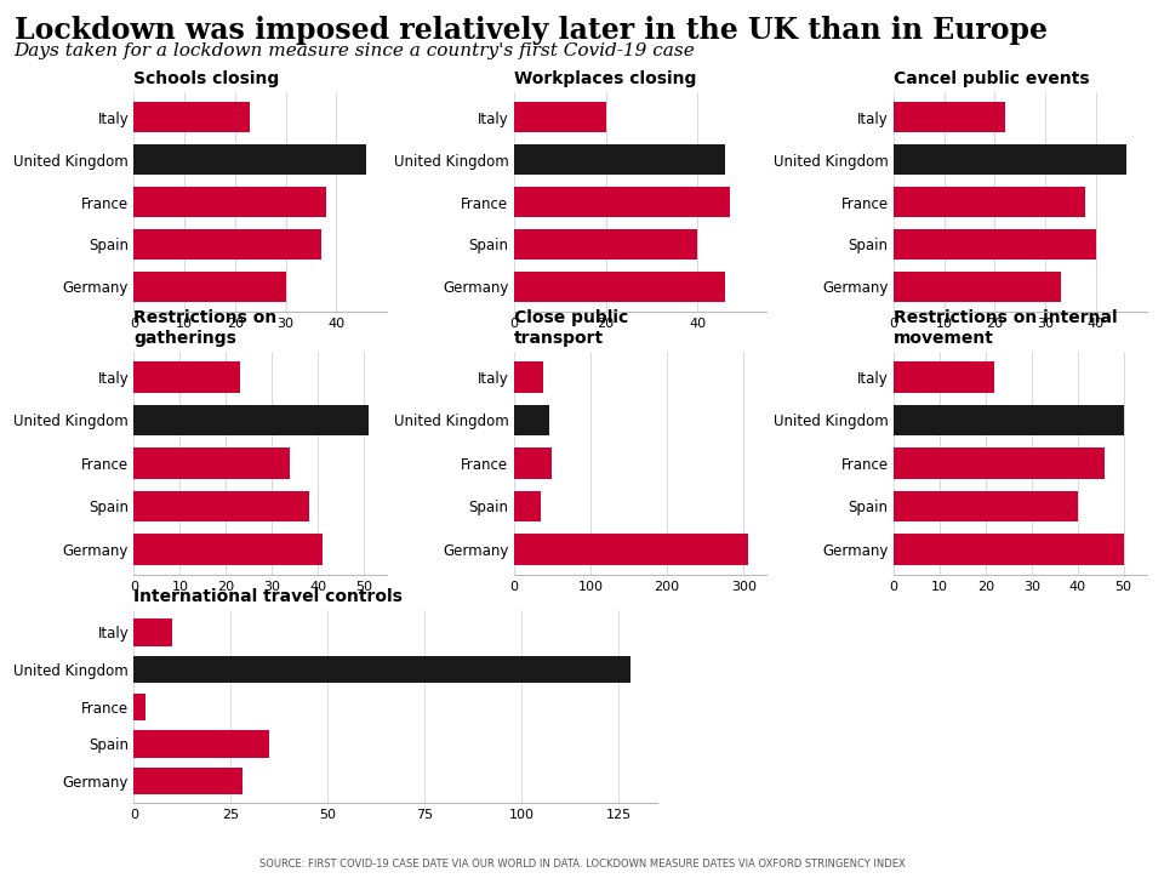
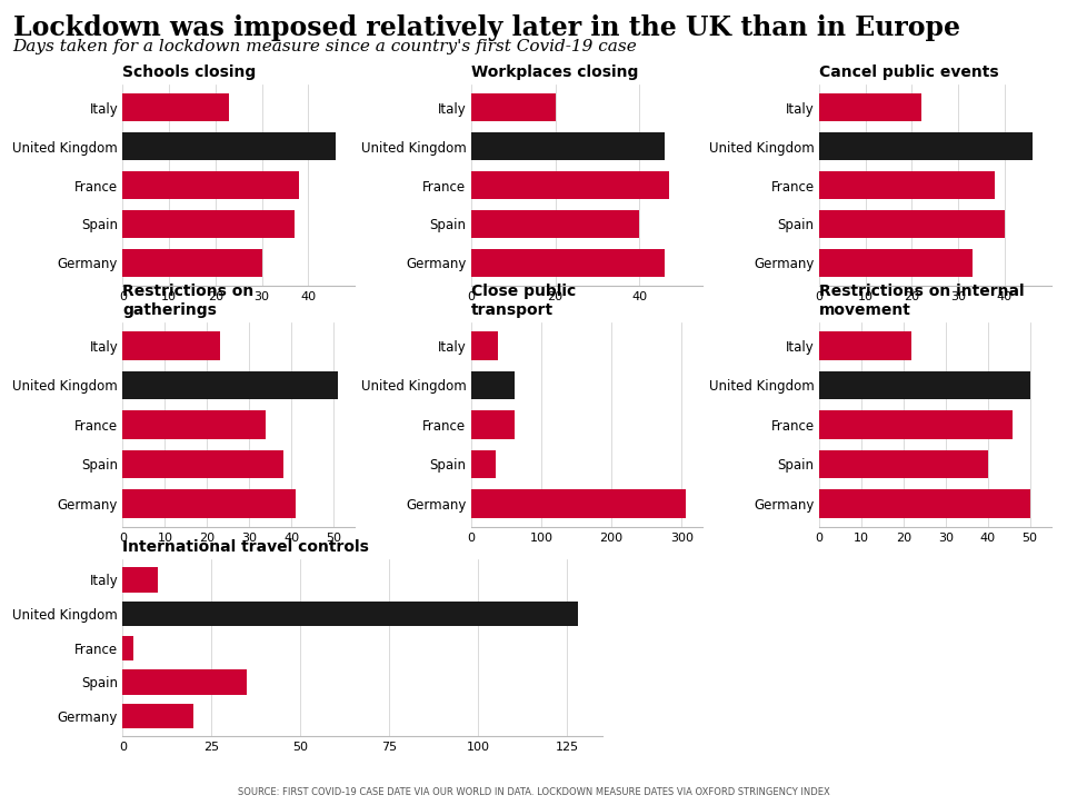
Close public transport/United Kingdom: 46 -> 62
Close public transport/France: 50 -> 62
International travel controls/Germany: 28 -> 20
